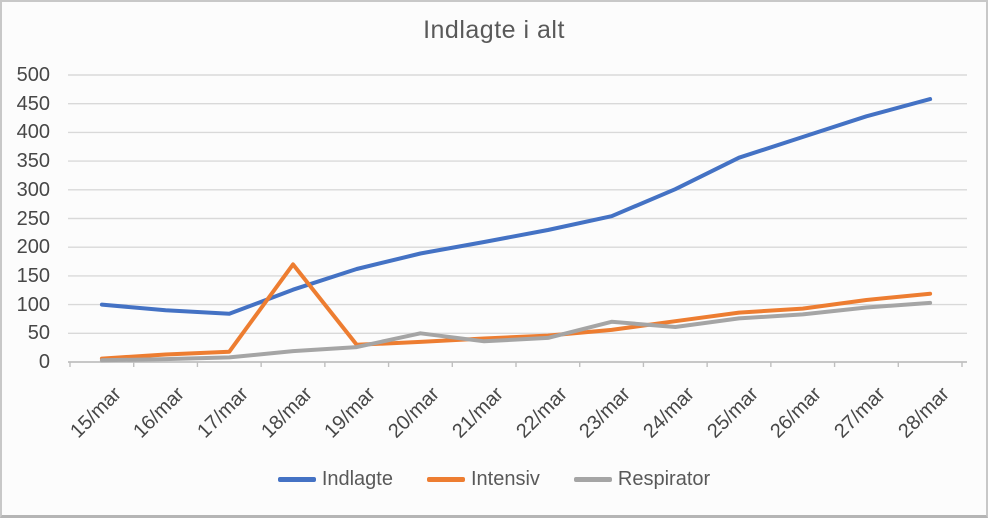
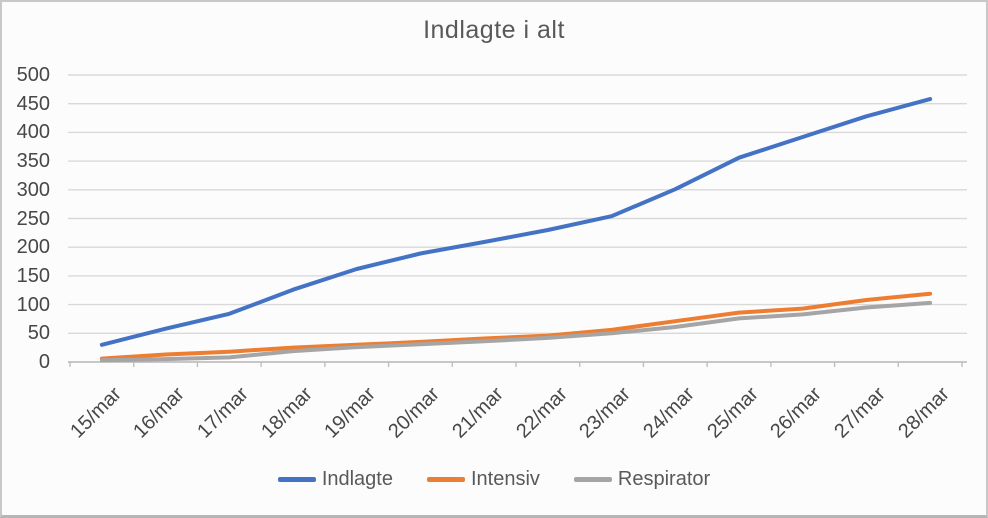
Indlagte/15/mar: 100 -> 30
Indlagte/16/mar: 90 -> 60
Intensiv/18/mar: 170 -> 20
Respirator/20/mar: 50 -> 30
Respirator/23/mar: 70 -> 50
